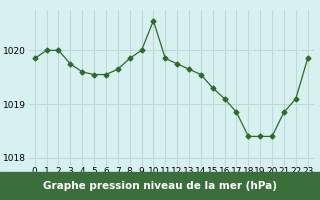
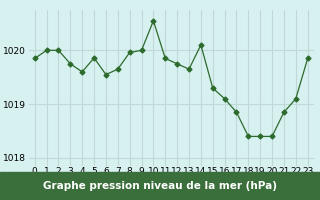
5: 1019.55 -> 1019.86
8: 1019.85 -> 1019.96
14: 1019.55 -> 1020.10
